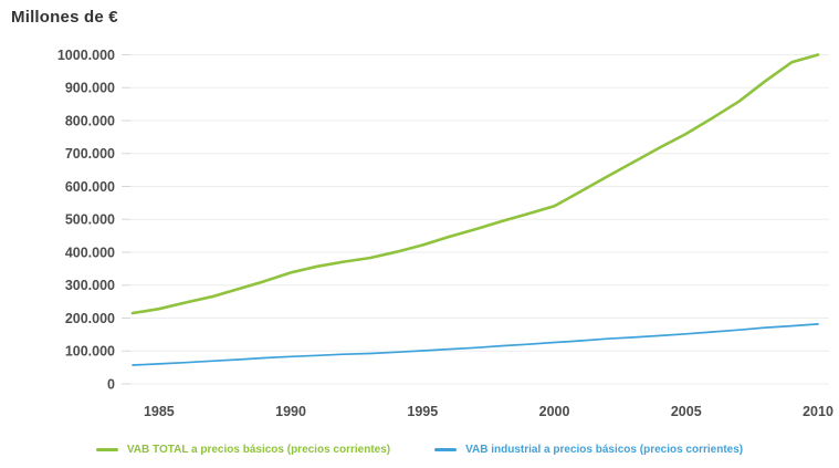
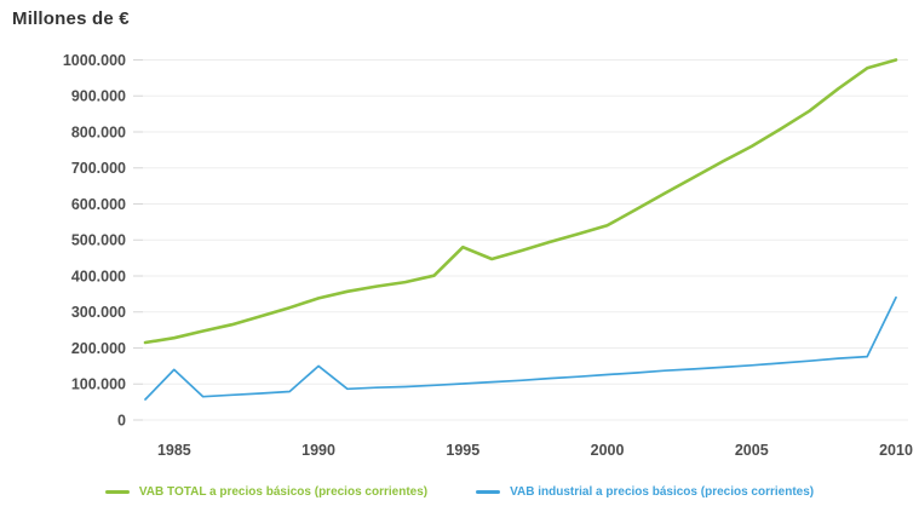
VAB industrial a precios básicos (precios corrientes)/1985: 60000 -> 140000
VAB industrial a precios básicos (precios corrientes)/1990: 80000 -> 150000
VAB TOTAL a precios básicos (precios corrientes)/1995: 420000 -> 480000
VAB industrial a precios básicos (precios corrientes)/2010: 180000 -> 340000
